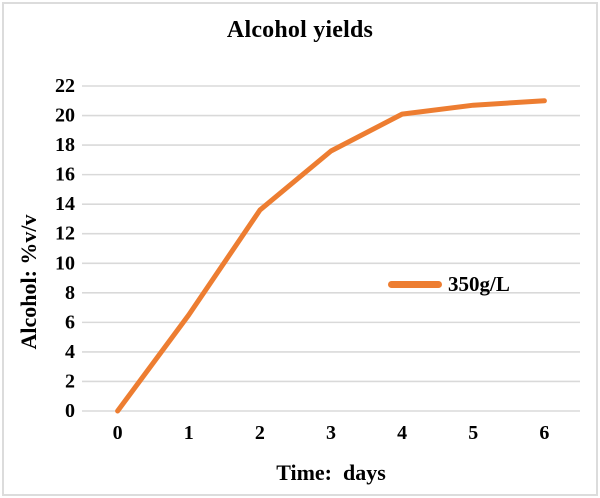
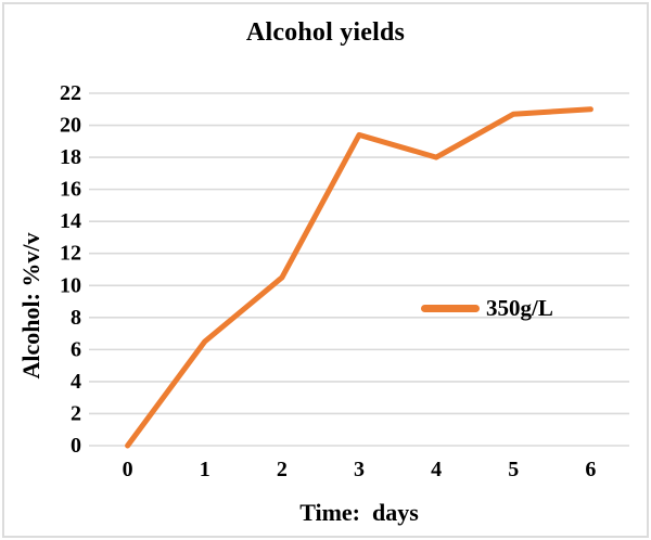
2: 13.6 -> 10.5
3: 17.6 -> 19.4
4: 20.1 -> 18.0
